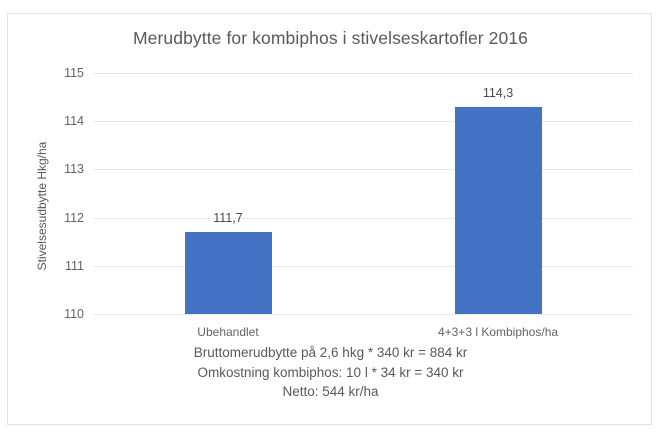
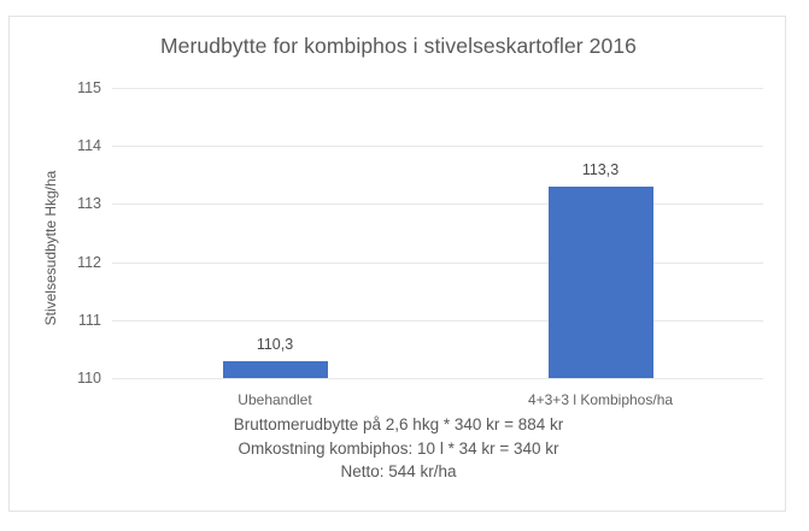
Ubehandlet: 111,7 -> 110,3
4+3+3 l Kombiphos/ha: 114,3 -> 113,3
